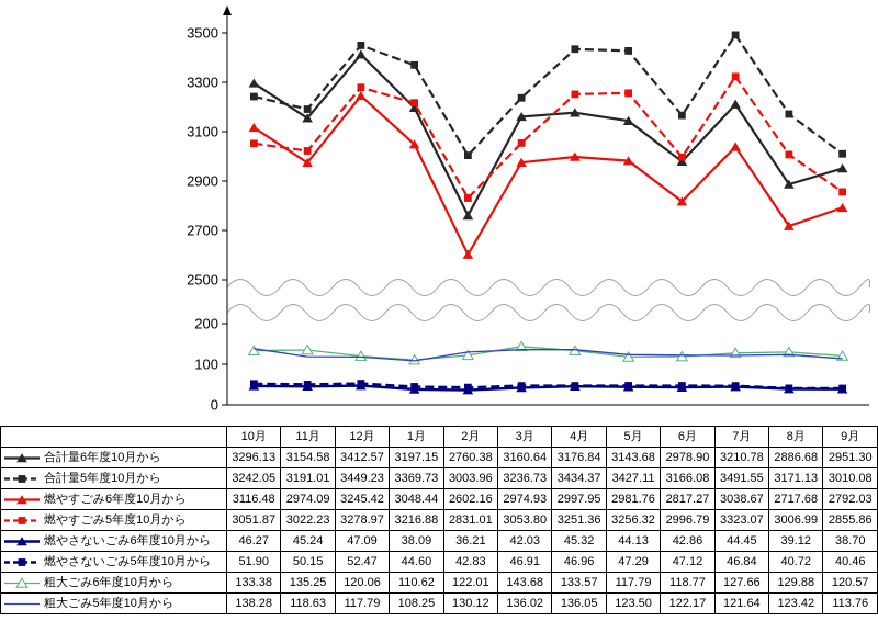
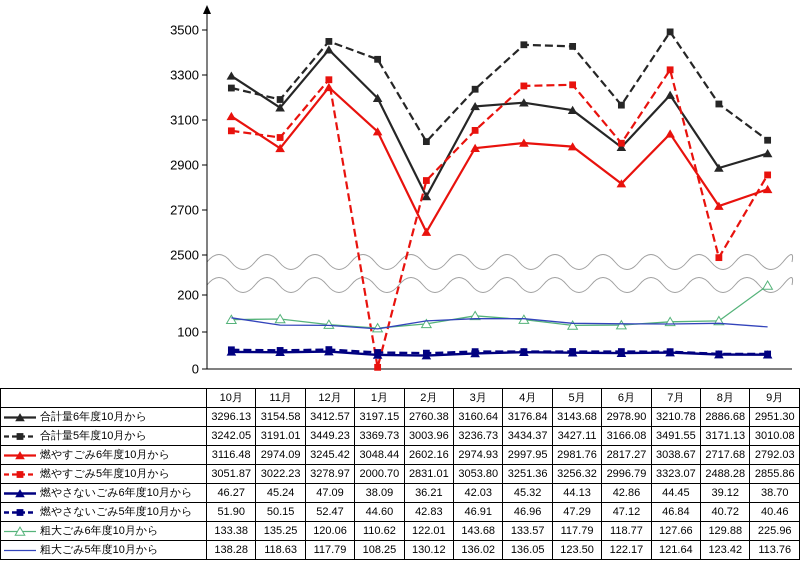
燃やすごみ5年度10月から/1月: 3216.88 -> 2000.70
燃やすごみ5年度10月から/8月: 3006.99 -> 2488.28
粗大ごみ6年度10月から/9月: 120.57 -> 225.96
